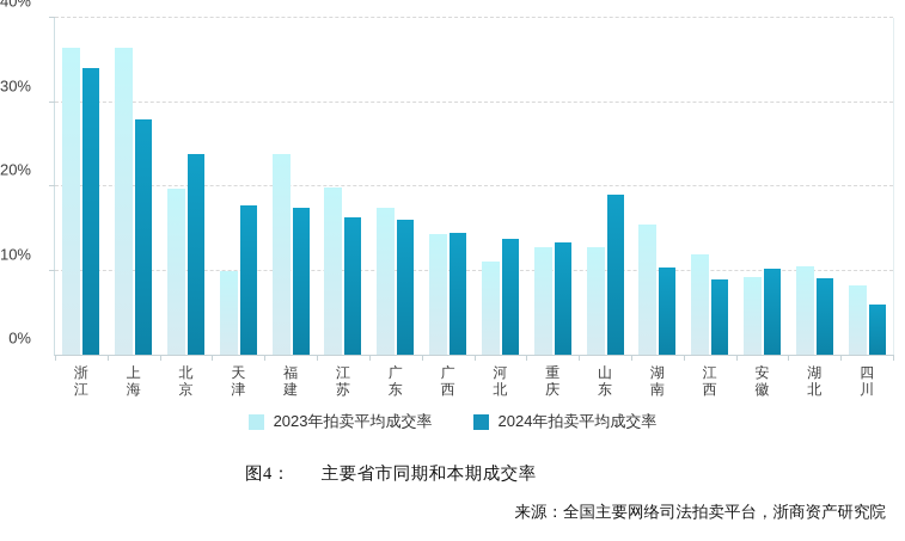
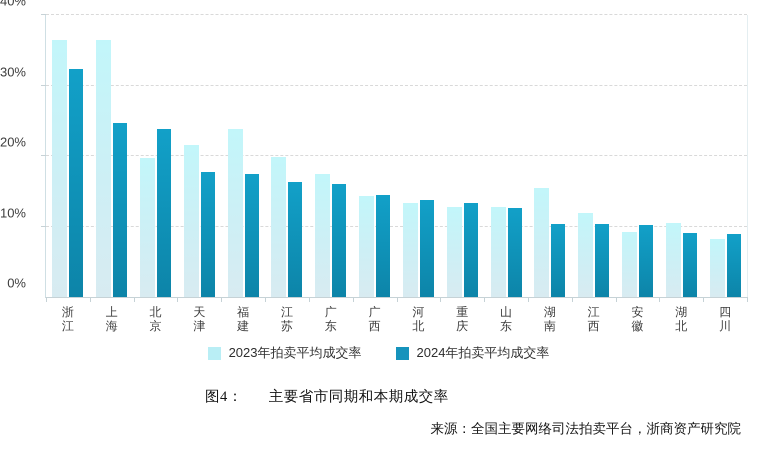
2024年拍卖平均成交率/浙江: 34% -> 32%
2024年拍卖平均成交率/上海: 28% -> 25%
2023年拍卖平均成交率/天津: 10% -> 22%
2023年拍卖平均成交率/河北: 11% -> 13%
2024年拍卖平均成交率/山东: 19% -> 13%
2024年拍卖平均成交率/江西: 9% -> 10%
2024年拍卖平均成交率/四川: 6% -> 9%
